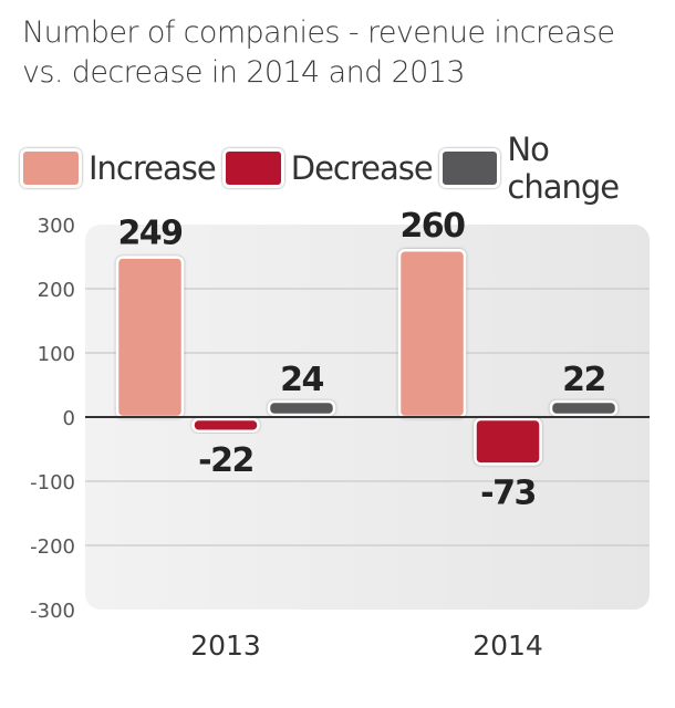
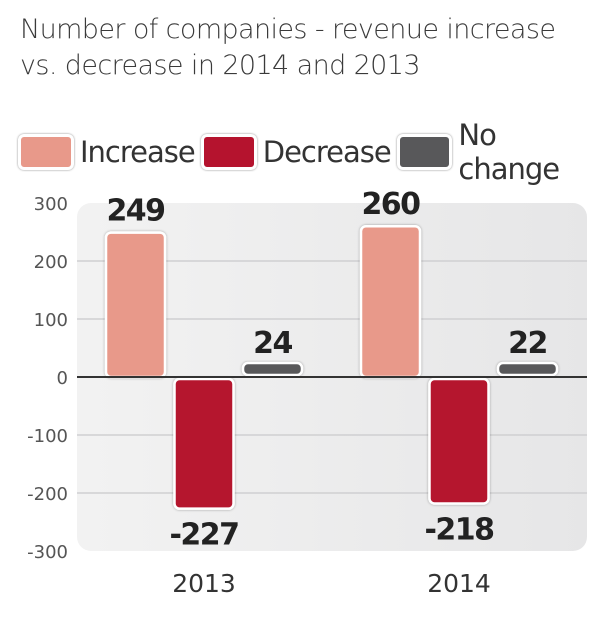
Decrease/2013: -22 -> -227
Decrease/2014: -73 -> -218
